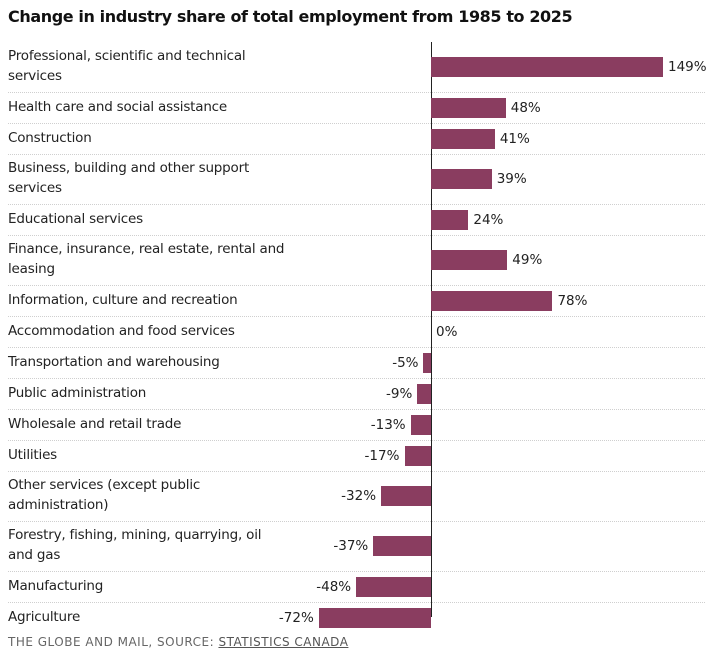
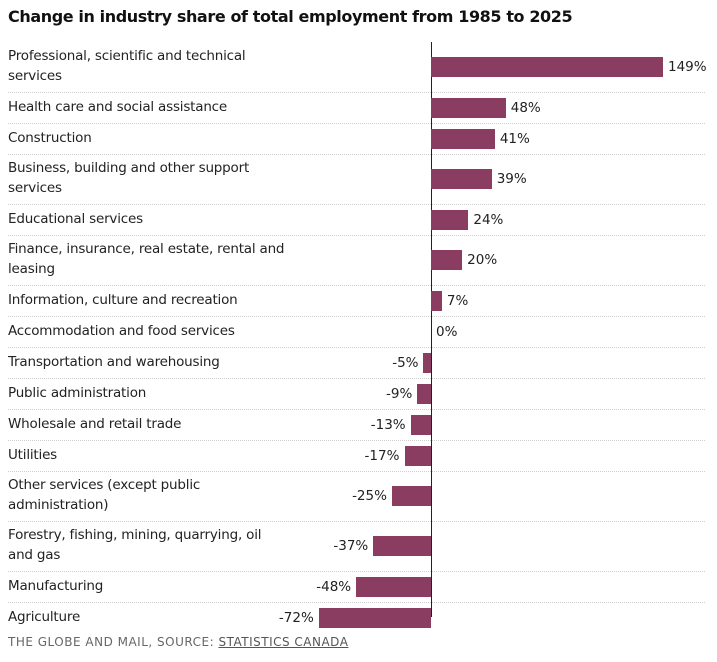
Finance, insurance, real estate, rental and leasing: 49% -> 20%
Information, culture and recreation: 78% -> 7%
Other services (except public administration): -32% -> -25%
